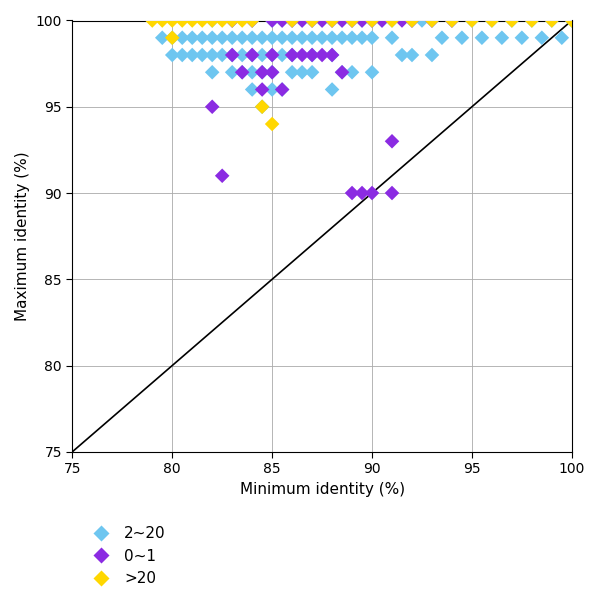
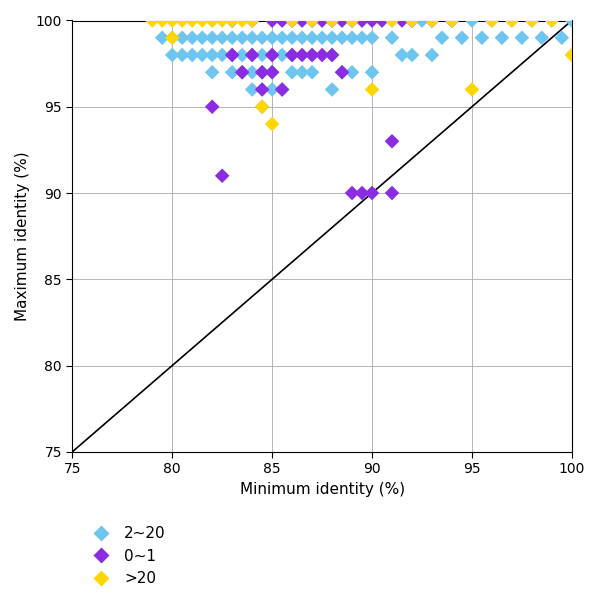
>20/90: 100 -> 96
>20/95: 100 -> 96
>20/100: 100 -> 98
